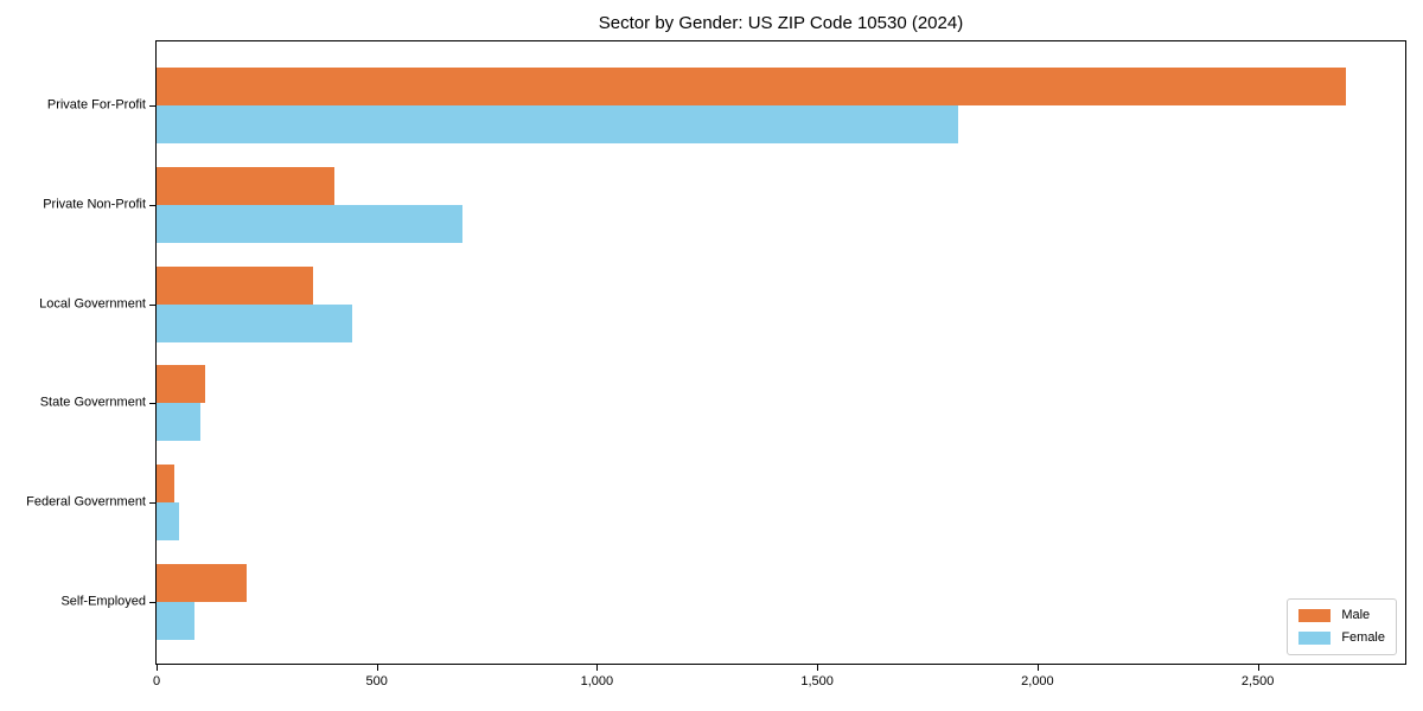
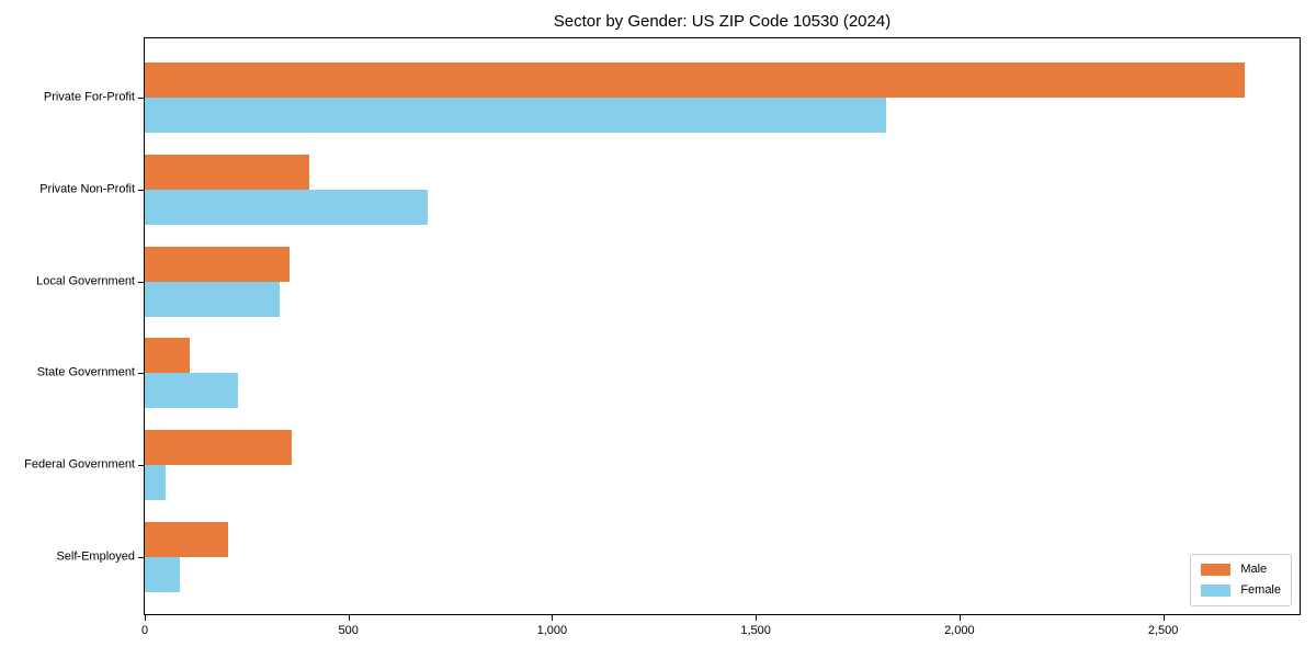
Female/Local Government: 440 -> 330
Female/State Government: 100 -> 230
Male/Federal Government: 40 -> 360
